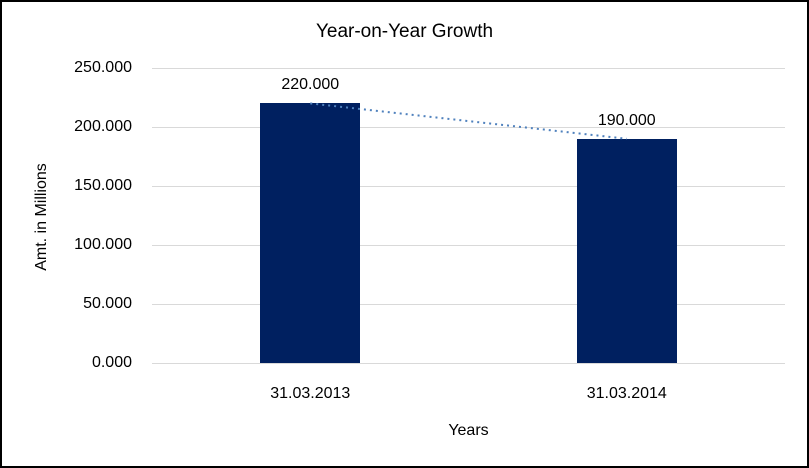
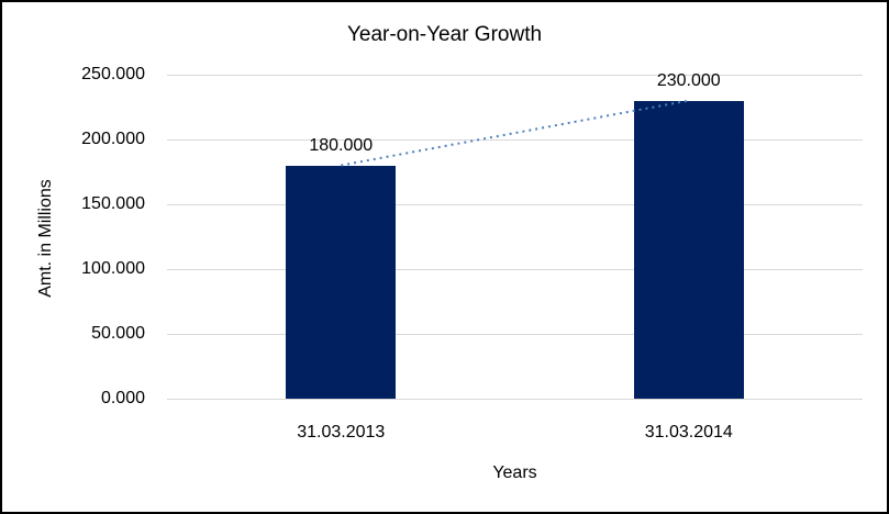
31.03.2013: 220.000 -> 180.000
31.03.2014: 190.000 -> 230.000
